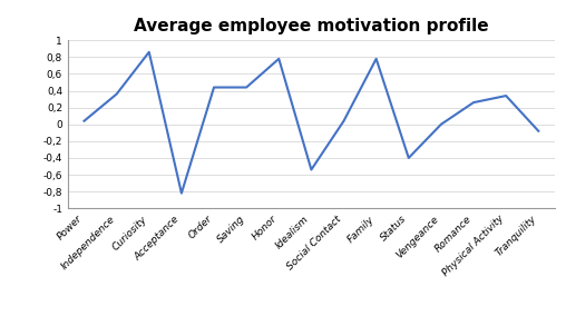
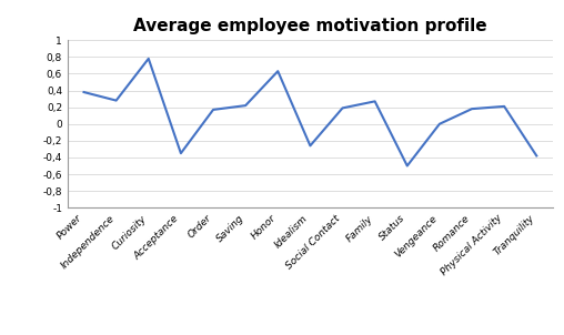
Power: 0,04 -> 0,38
Independence: 0,36 -> 0,28
Curiosity: 0,86 -> 0,78
Acceptance: -0,82 -> -0,35
Order: 0,44 -> 0,17
Saving: 0,44 -> 0,22
Honor: 0,78 -> 0,63
Idealism: -0,54 -> -0,26
Social Contact: 0,04 -> 0,19
Family: 0,78 -> 0,27
Status: -0,40 -> -0,50
Romance: 0,26 -> 0,18
Physical Activity: 0,34 -> 0,21
Tranquility: -0,08 -> -0,38
